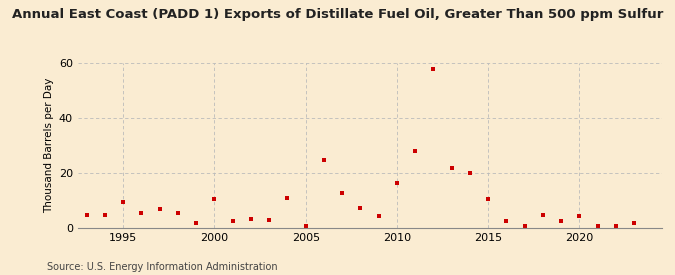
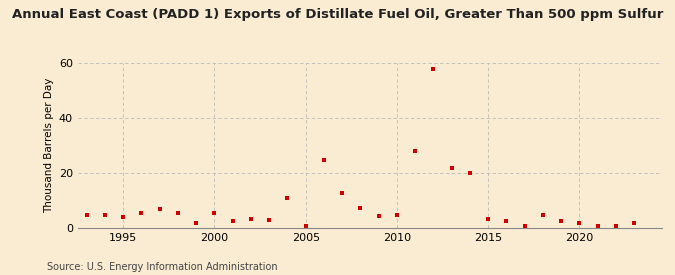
1995: 9.5 -> 4.0
2000: 10.5 -> 5.5
2010: 16.5 -> 5.0
2015: 10.5 -> 3.5
2020: 4.5 -> 2.0
